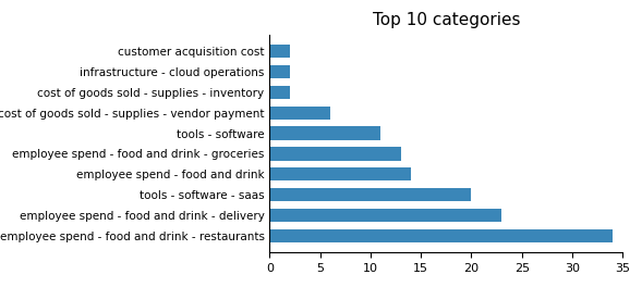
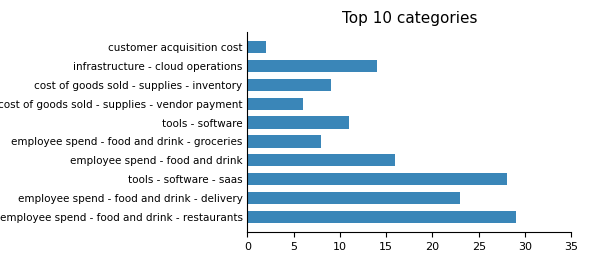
infrastructure - cloud operations: 2 -> 14
cost of goods sold - supplies - inventory: 2 -> 9
employee spend - food and drink - groceries: 13 -> 8
employee spend - food and drink: 14 -> 16
tools - software - saas: 20 -> 28
employee spend - food and drink - restaurants: 34 -> 29
